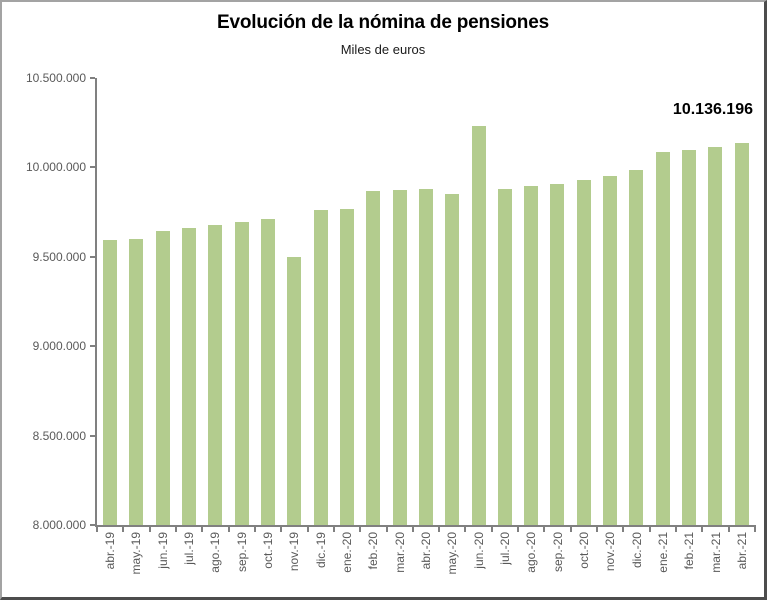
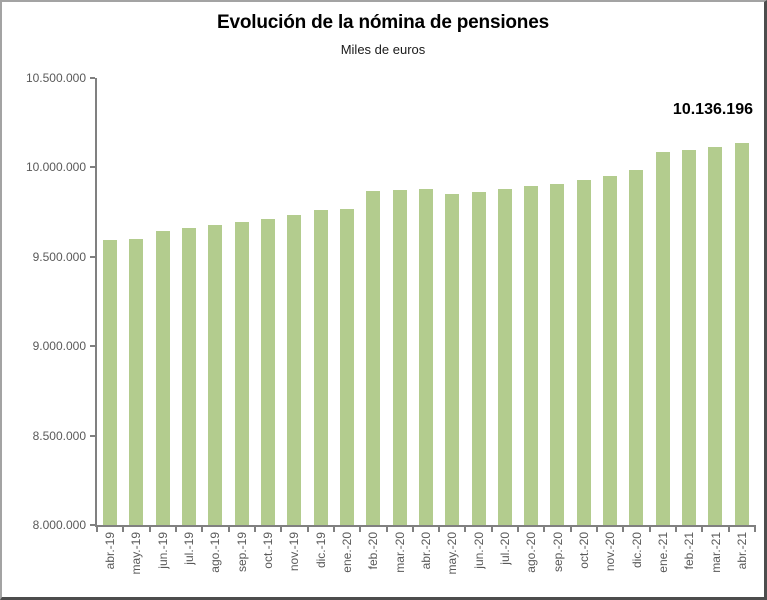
nov.-19: 9500000 -> 9740000
jun.-20: 10230000 -> 9860000
